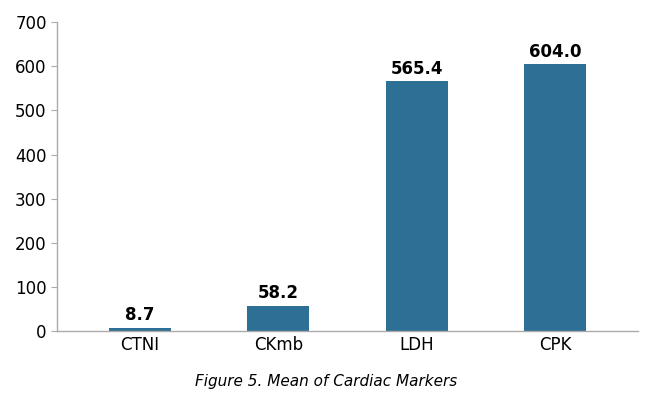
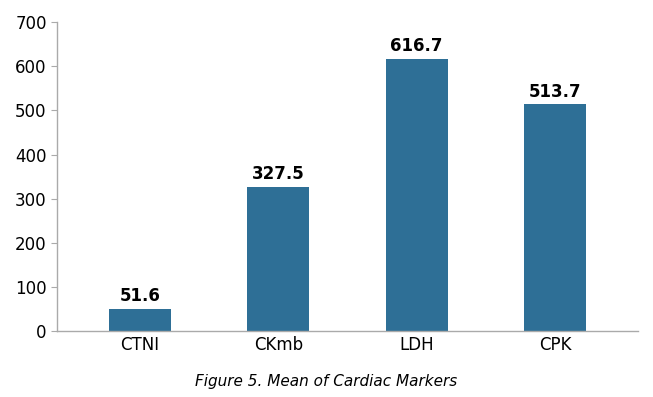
CTNI: 8.7 -> 51.6
CKmb: 58.2 -> 327.5
LDH: 565.4 -> 616.7
CPK: 604.0 -> 513.7
